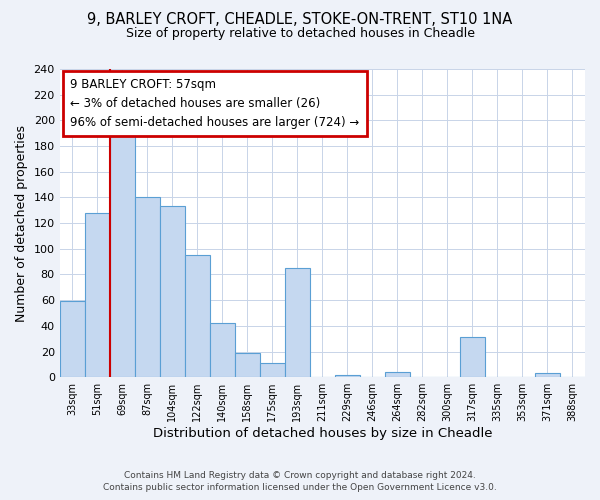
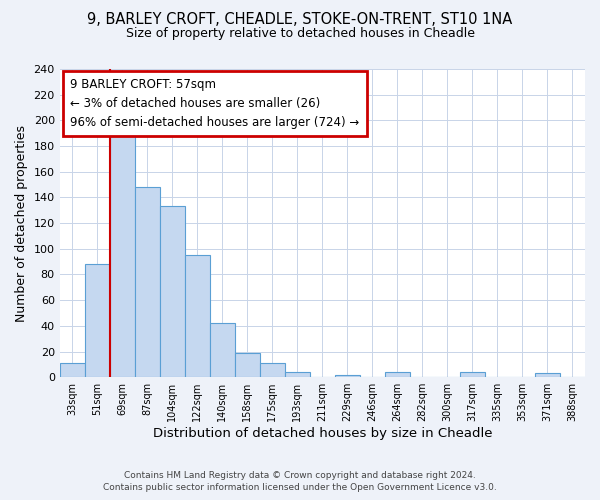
33sqm: 59 -> 11
51sqm: 128 -> 88
87sqm: 140 -> 148
193sqm: 85 -> 4
317sqm: 31 -> 4
